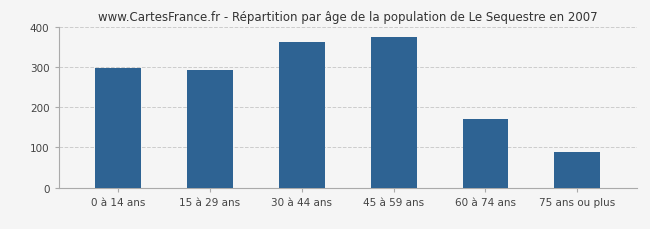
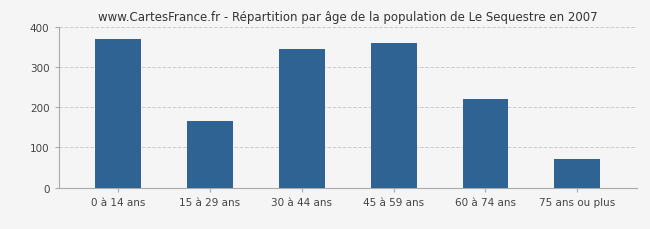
0 à 14 ans: 298 -> 370
15 à 29 ans: 292 -> 165
30 à 44 ans: 362 -> 345
45 à 59 ans: 375 -> 360
60 à 74 ans: 170 -> 220
75 ans ou plus: 88 -> 70
